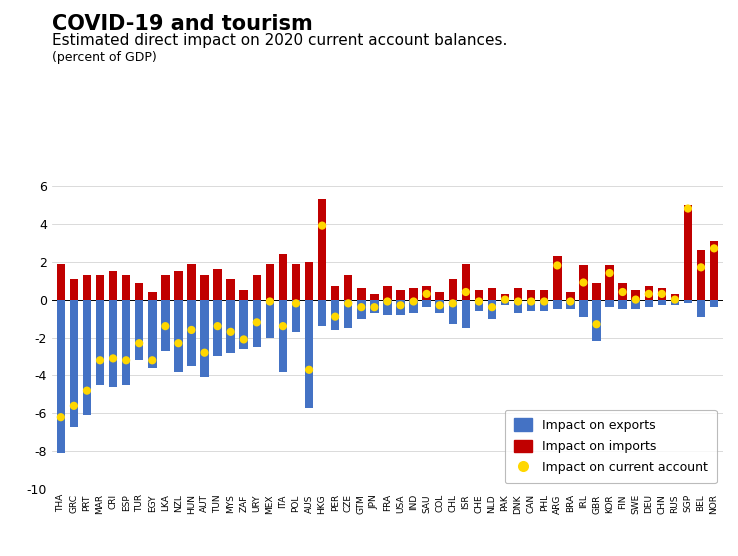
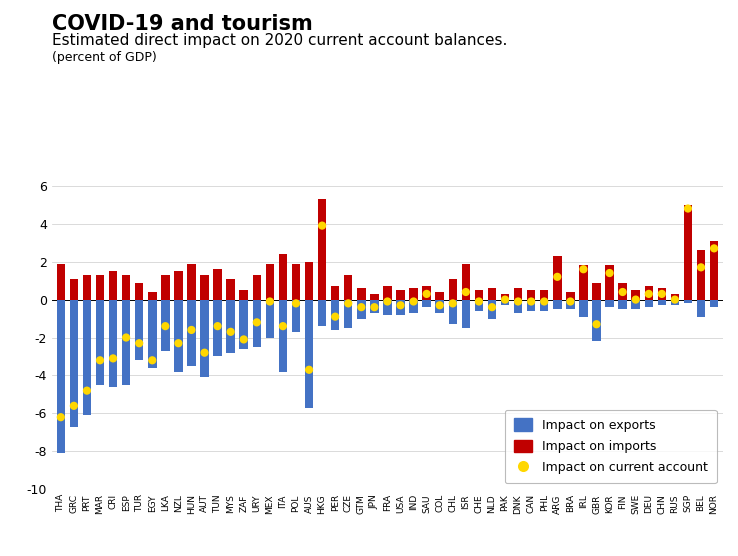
Impact on current account/ESP: -3.2 -> -2.0
Impact on current account/ARG: 1.8 -> 1.2
Impact on current account/IRL: 0.9 -> 1.6
